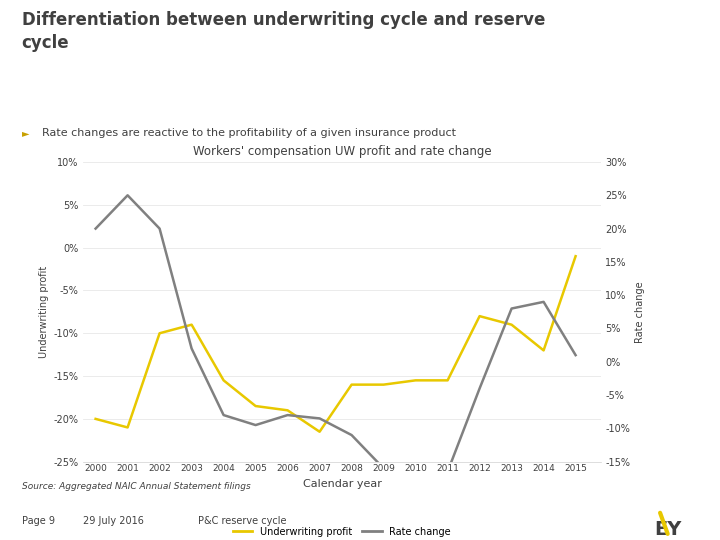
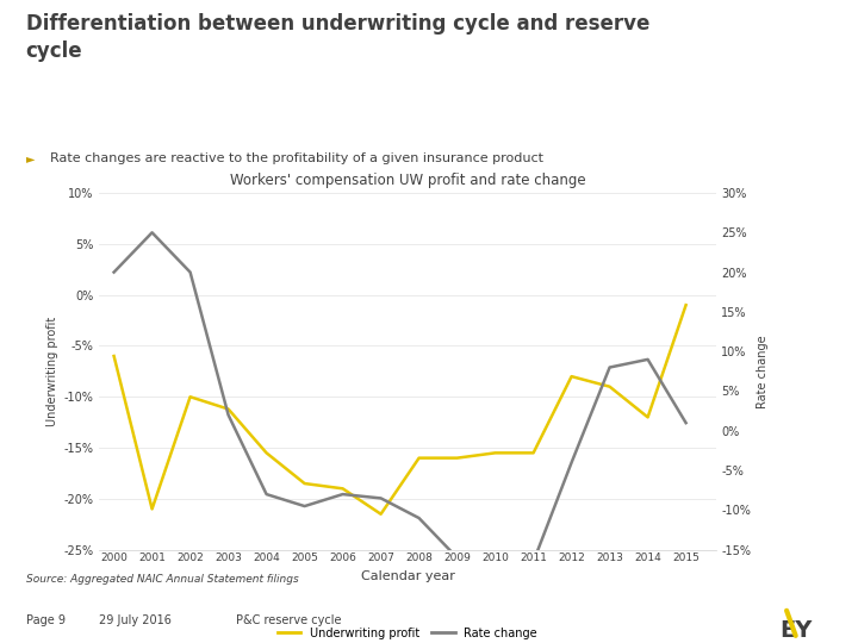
Underwriting profit/2000: -20.0% -> -6.0%
Underwriting profit/2003: -9.0% -> -11.2%
